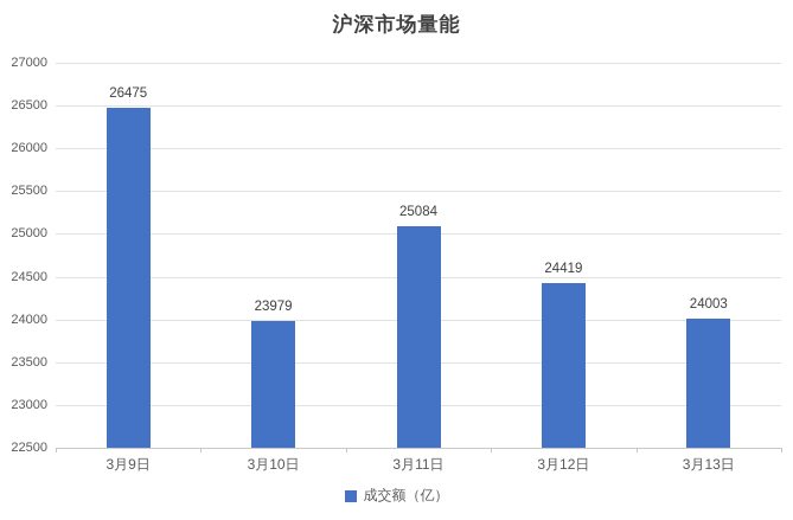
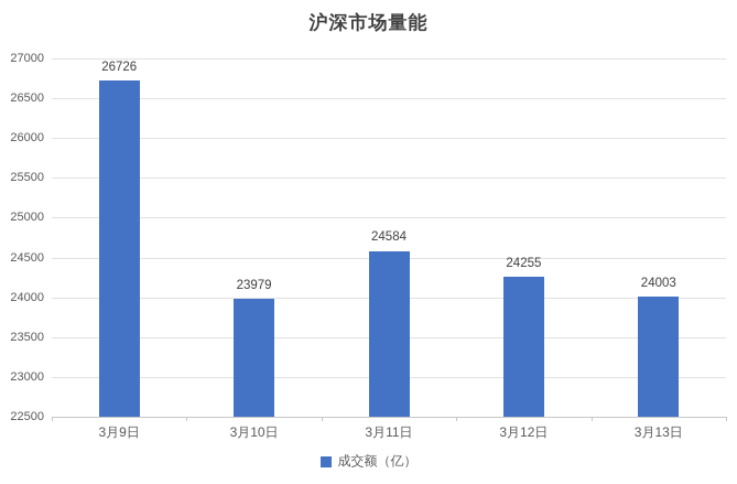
3月9日: 26475 -> 26726
3月11日: 25084 -> 24584
3月12日: 24419 -> 24255
